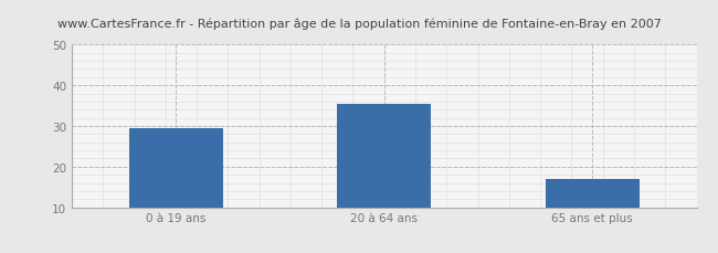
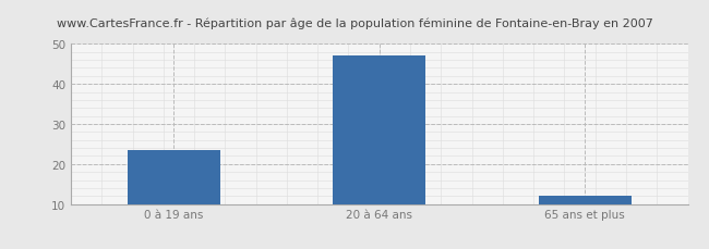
0 à 19 ans: 29.5 -> 23.5
20 à 64 ans: 35.5 -> 47.0
65 ans et plus: 17.0 -> 12.0
